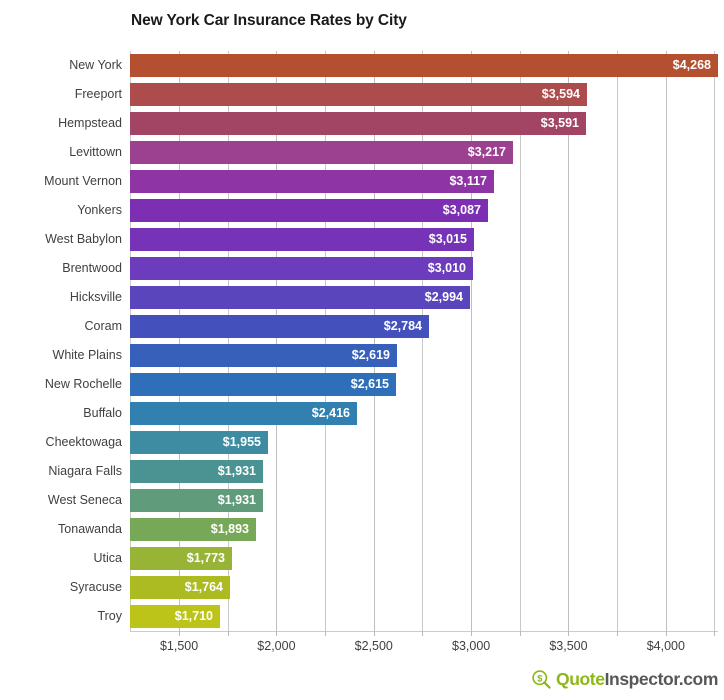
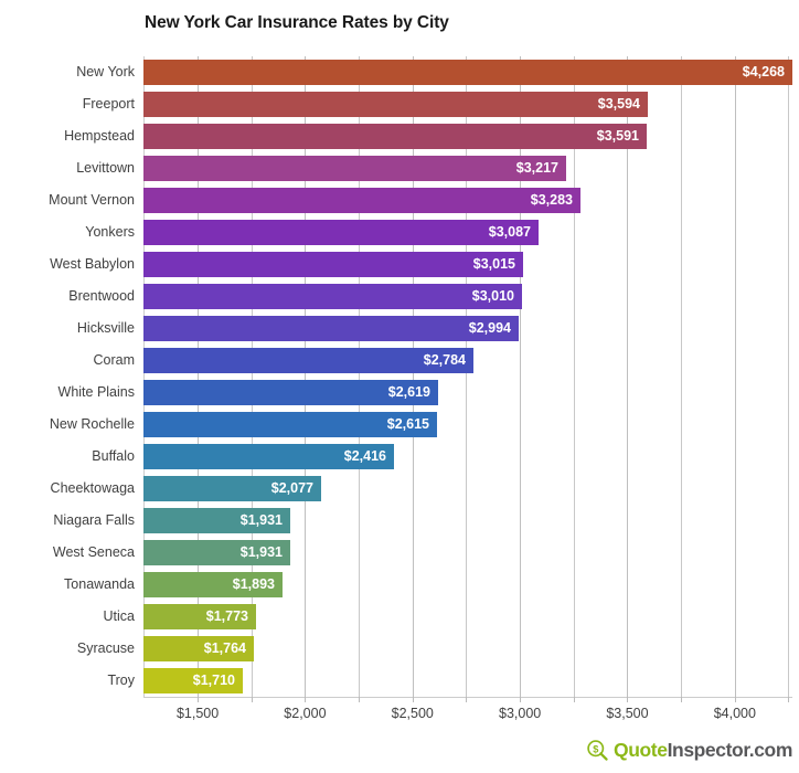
Mount Vernon: $3,117 -> $3,283
Cheektowaga: $1,955 -> $2,077
